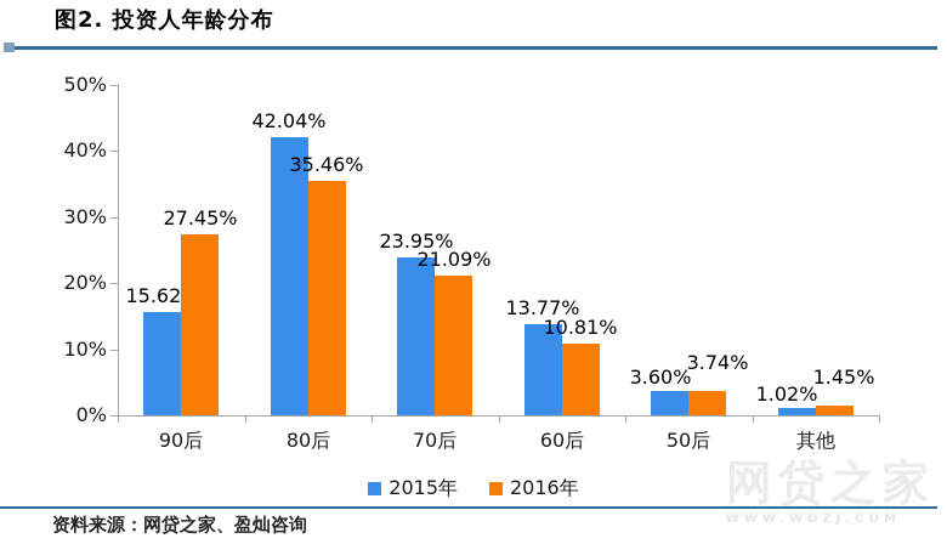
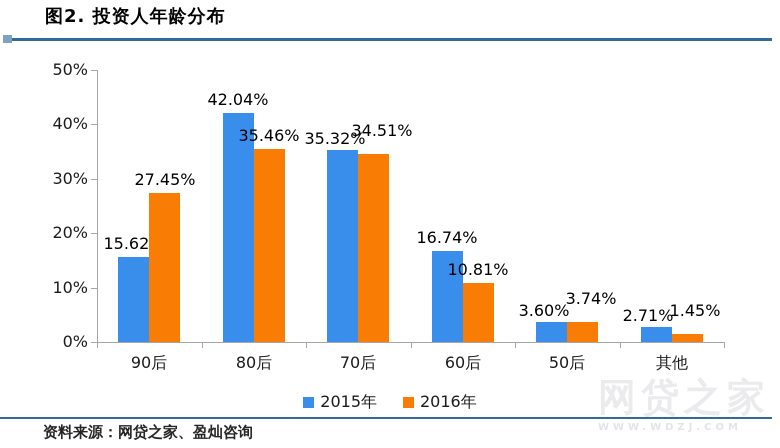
2015年/70后: 23.95% -> 35.32%
2016年/70后: 21.09% -> 34.51%
2015年/60后: 13.77% -> 16.74%
2015年/其他: 1.02% -> 2.71%
